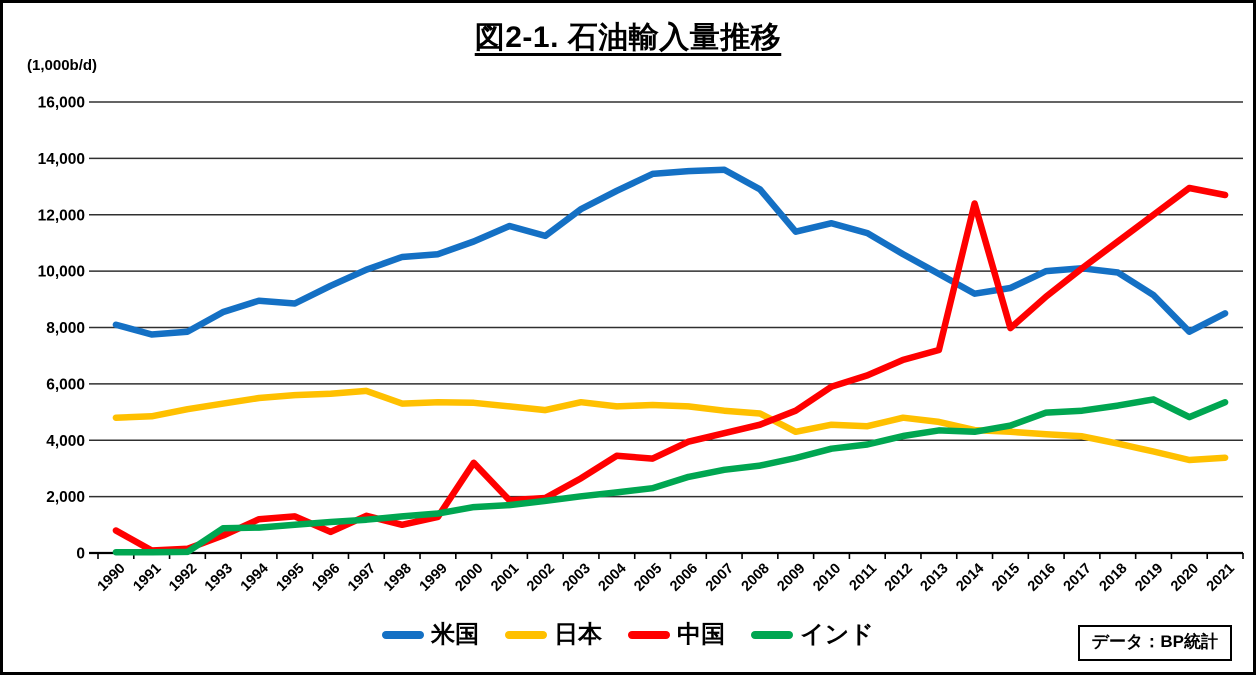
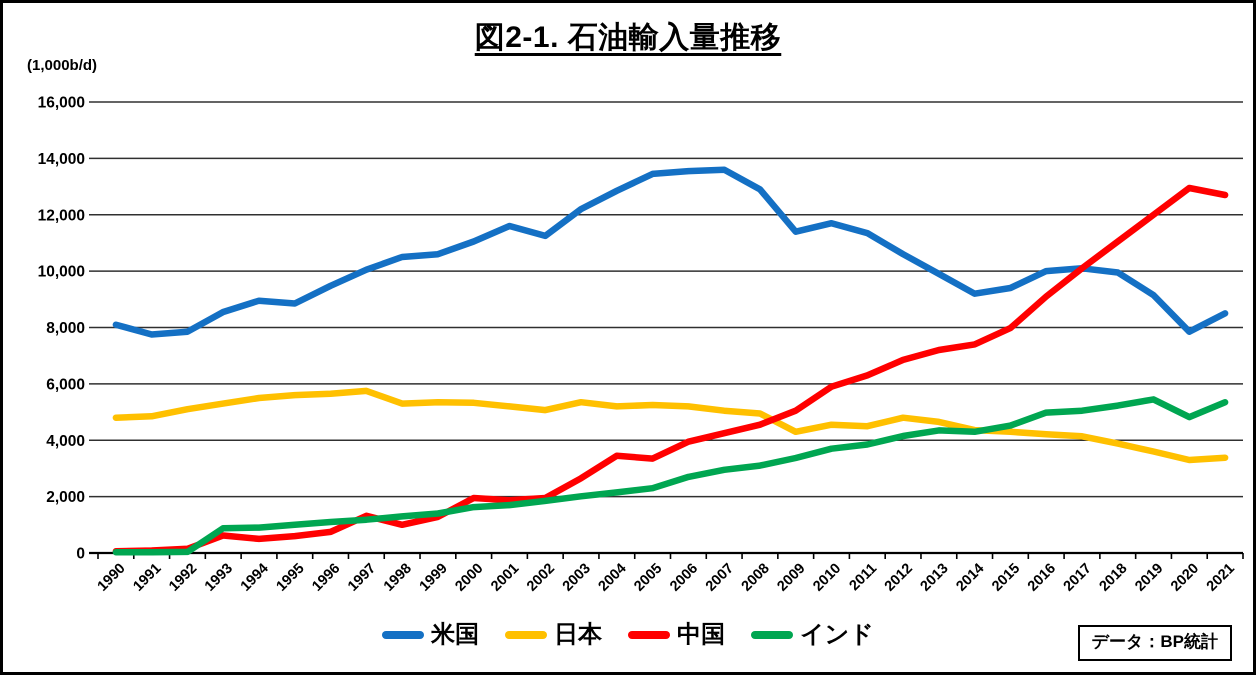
中国/1990: 800 -> 100
中国/1994: 1200 -> 500
中国/1995: 1300 -> 600
中国/2000: 3200 -> 2000
中国/2014: 12400 -> 7400
